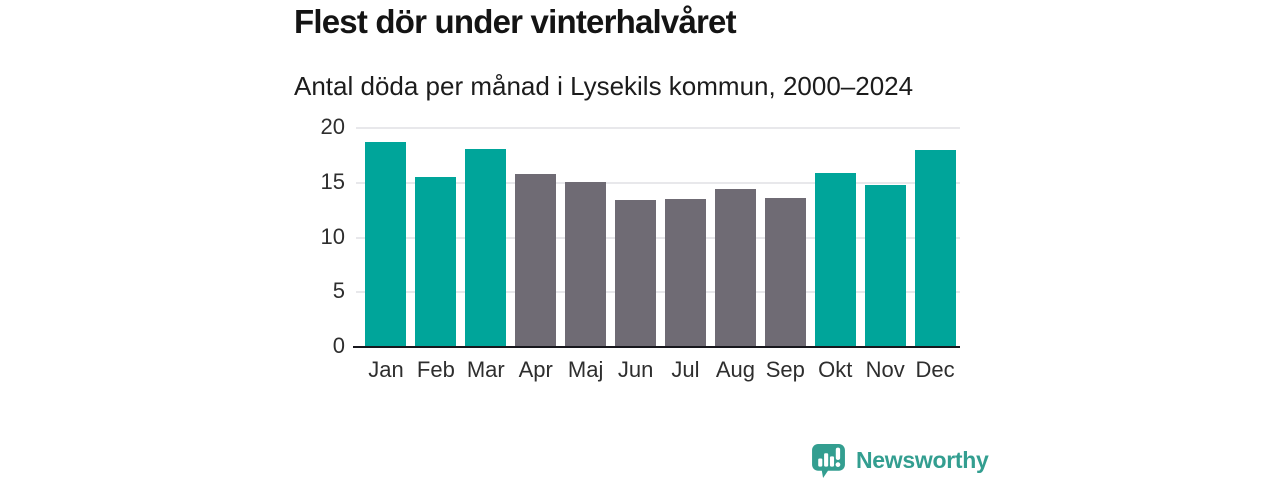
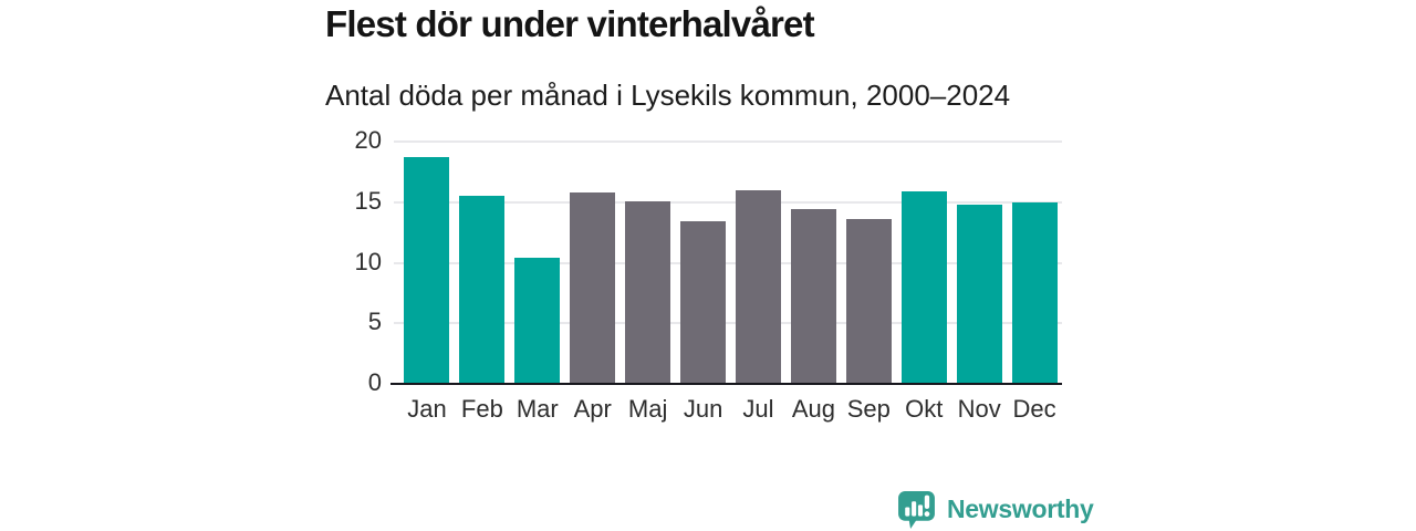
Mar: 18.1 -> 10.4
Jul: 13.5 -> 16.0
Dec: 18.0 -> 15.0
